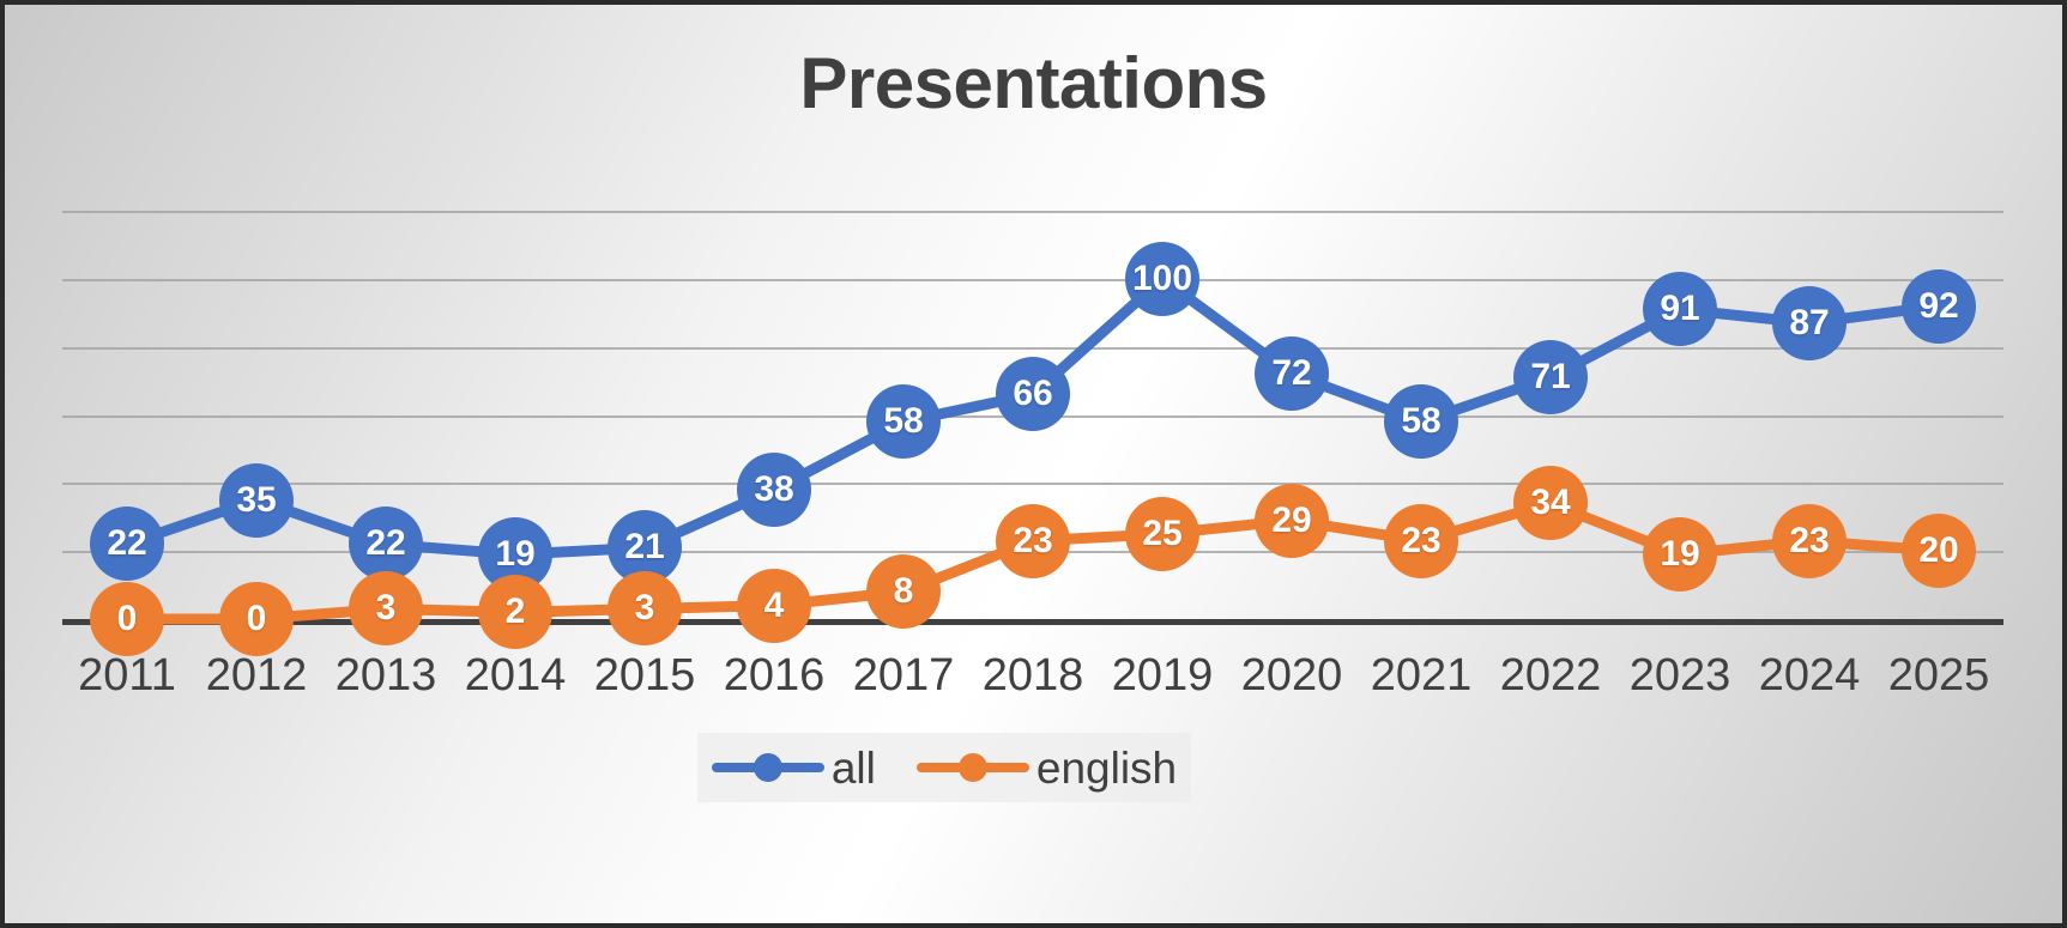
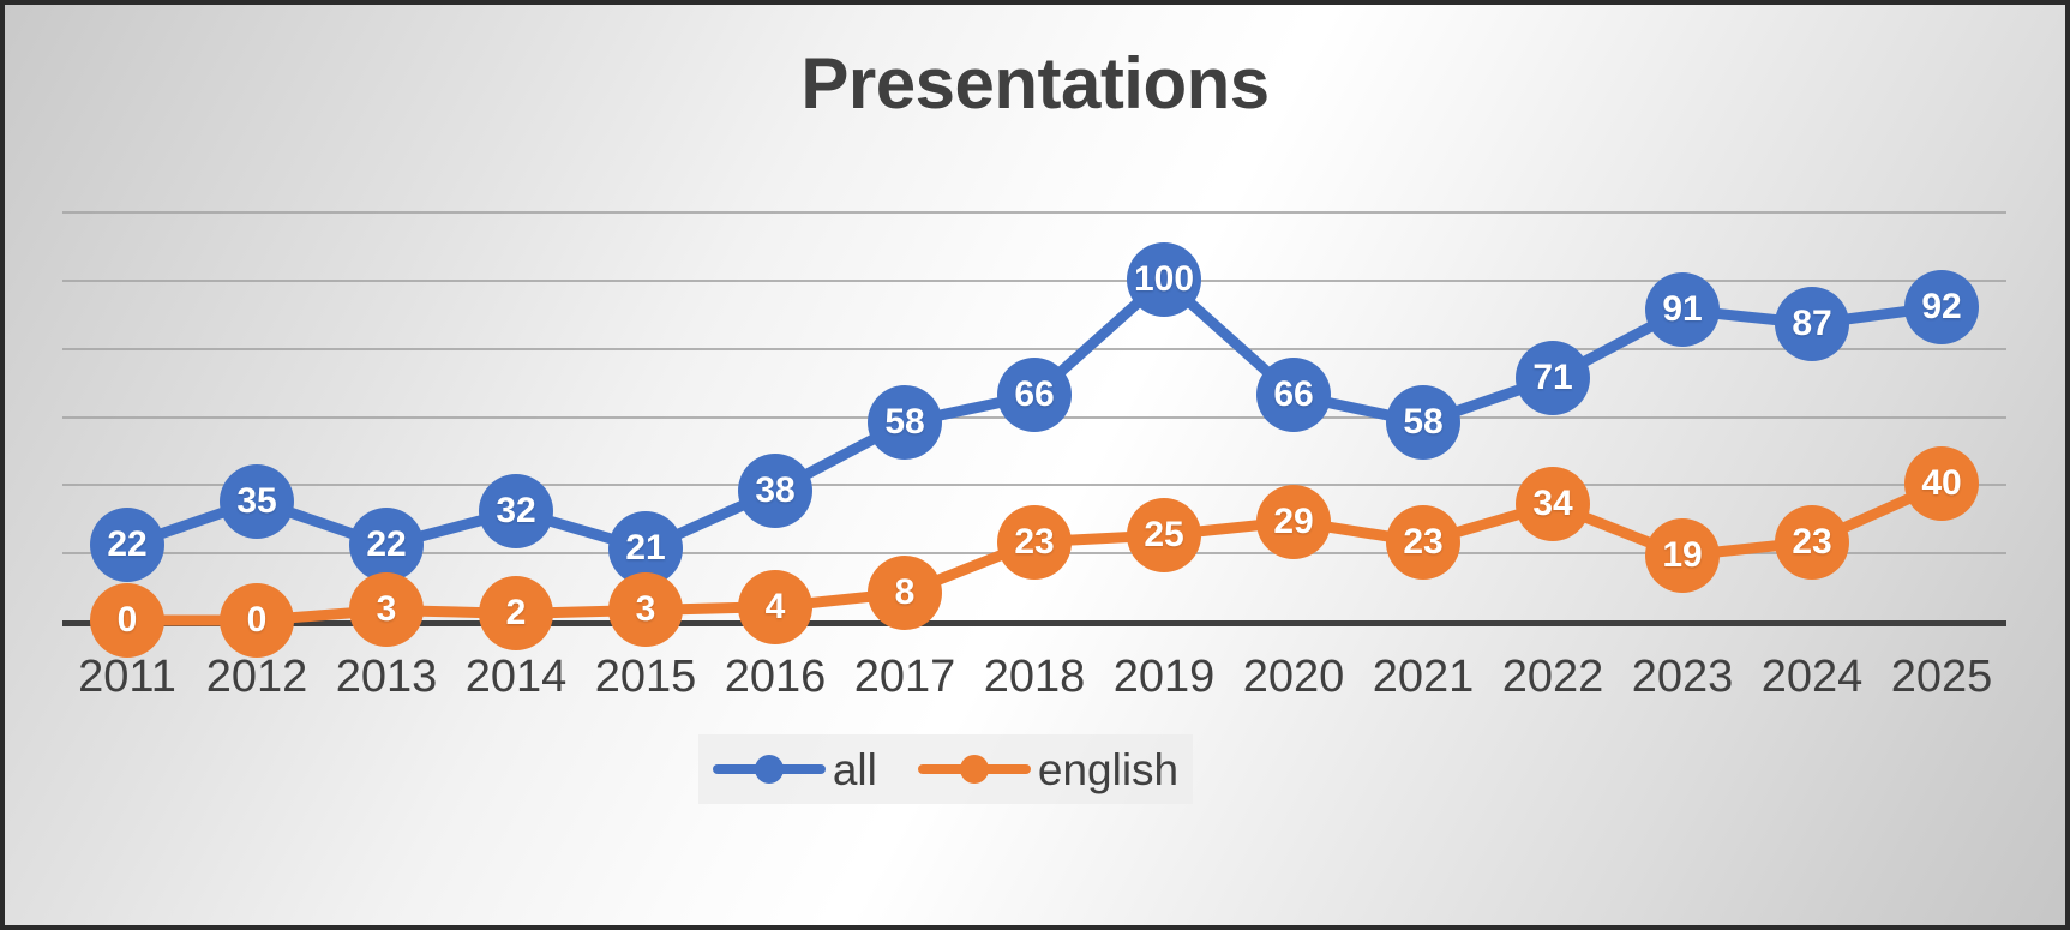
all/2014: 19 -> 32
all/2020: 72 -> 66
english/2025: 20 -> 40
